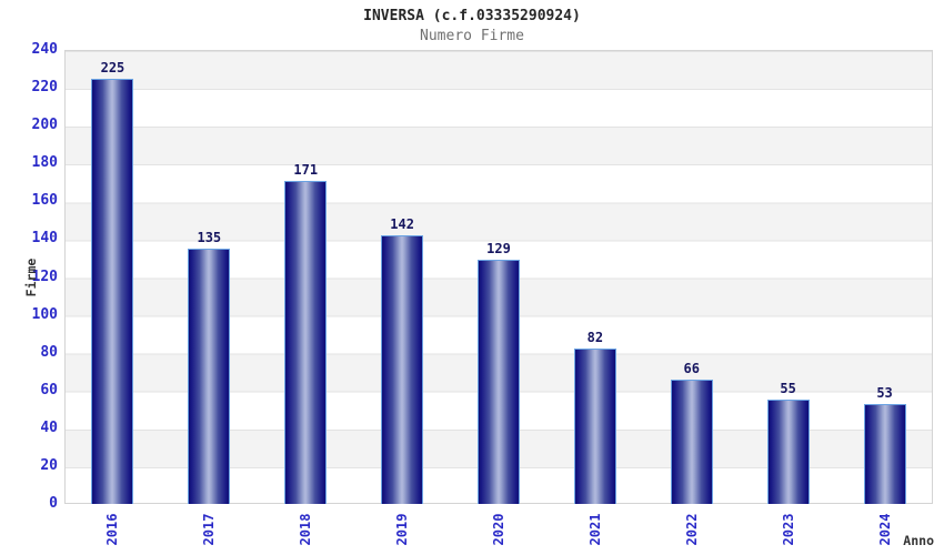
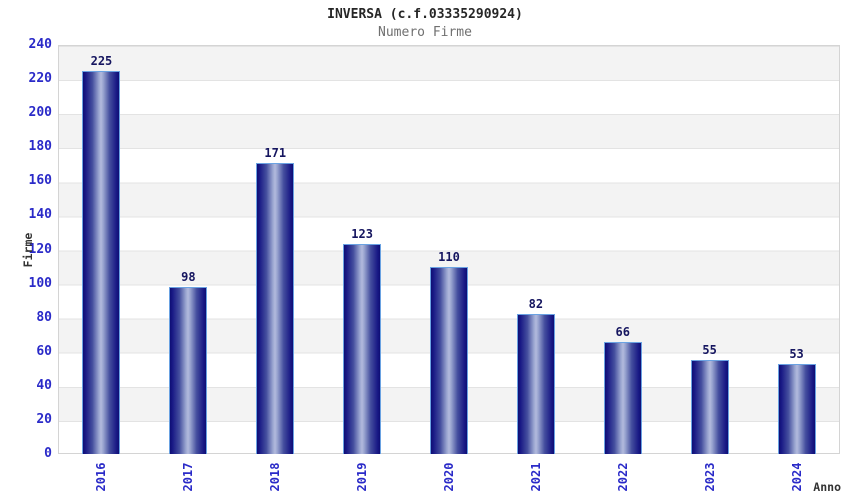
2017: 135 -> 98
2019: 142 -> 123
2020: 129 -> 110
